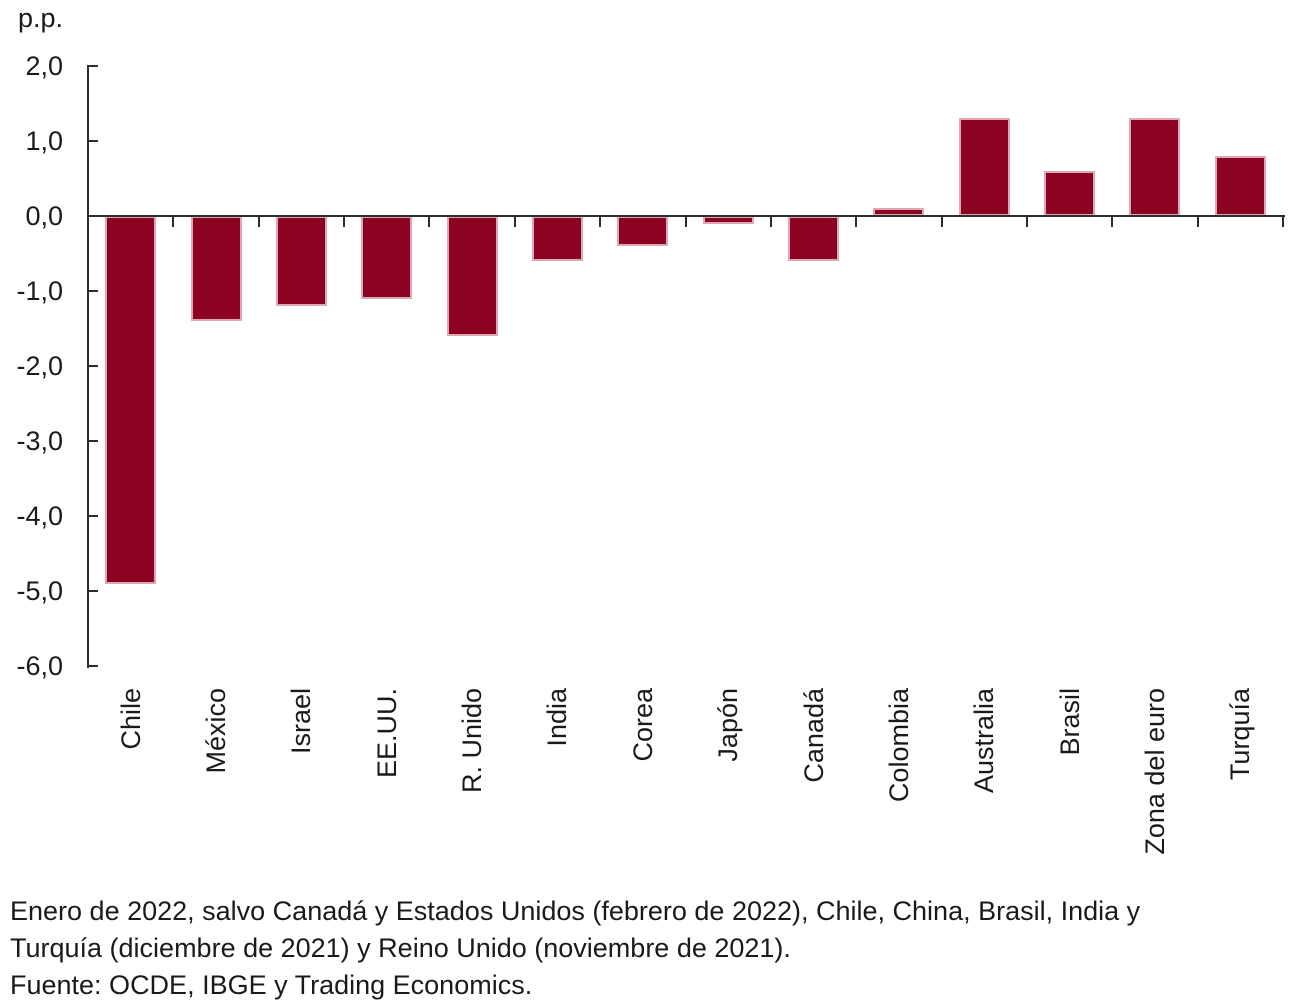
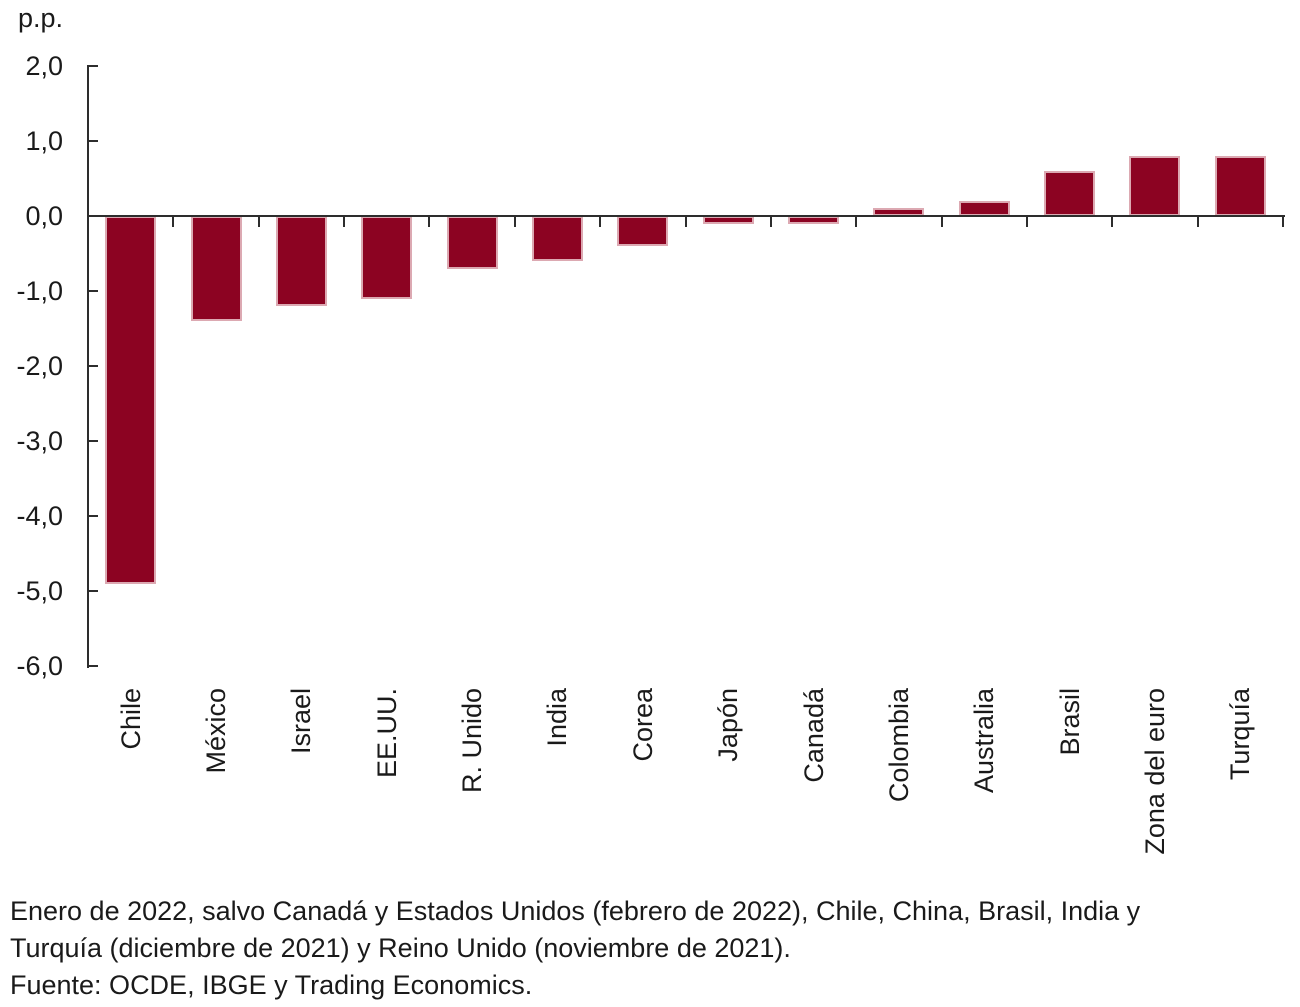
R. Unido: -1,6 -> -0,7
Canadá: -0,6 -> -0,1
Australia: 1,3 -> 0,2
Zona del euro: 1,3 -> 0,8
